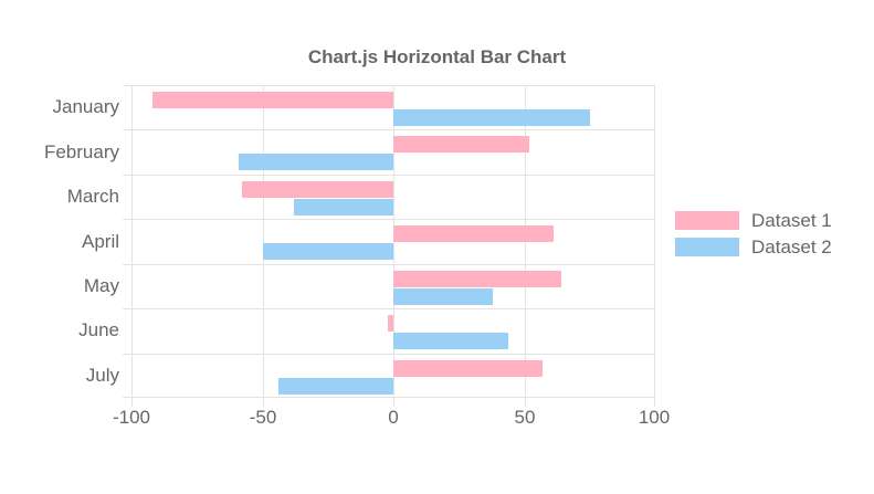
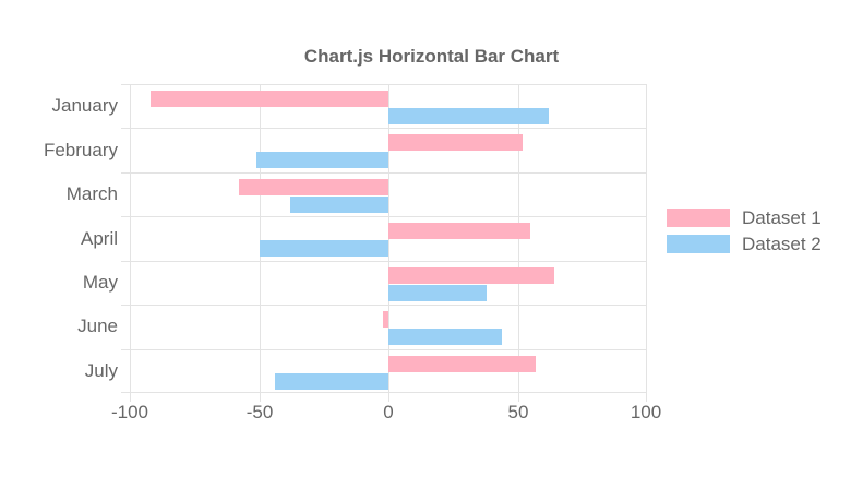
Dataset 2/January: 75 -> 62
Dataset 2/February: -59 -> -51
Dataset 1/April: 61 -> 55
